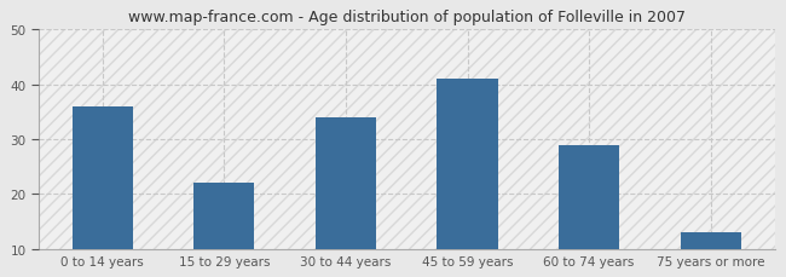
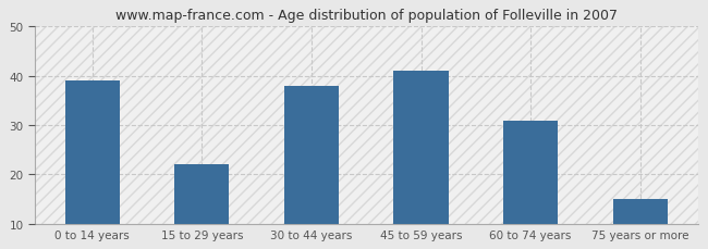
0 to 14 years: 36 -> 39
30 to 44 years: 34 -> 38
60 to 74 years: 29 -> 31
75 years or more: 13 -> 15
